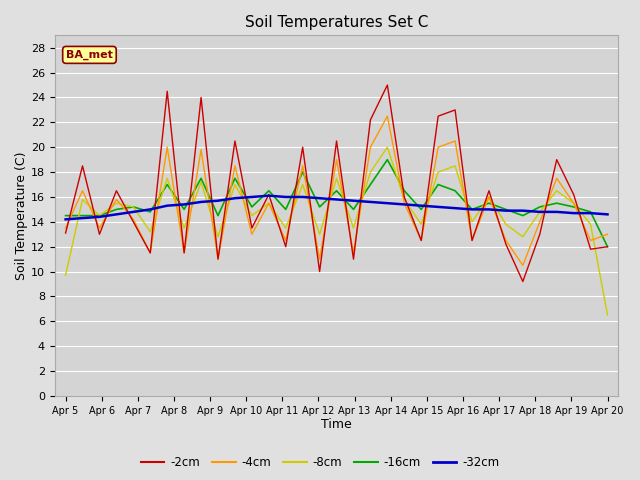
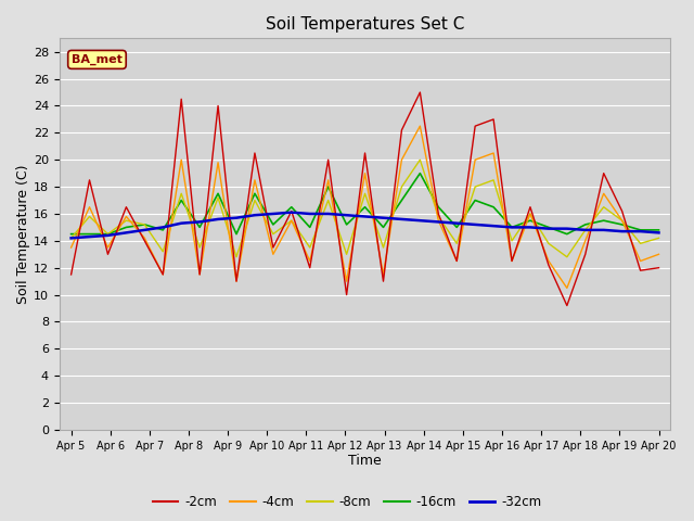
-2cm/Apr 5: 13.1 -> 11.5
-8cm/Apr 5: 9.7 -> 14.2
-8cm/Apr 20: 6.5 -> 14.2
-16cm/Apr 20: 12.0 -> 14.8
